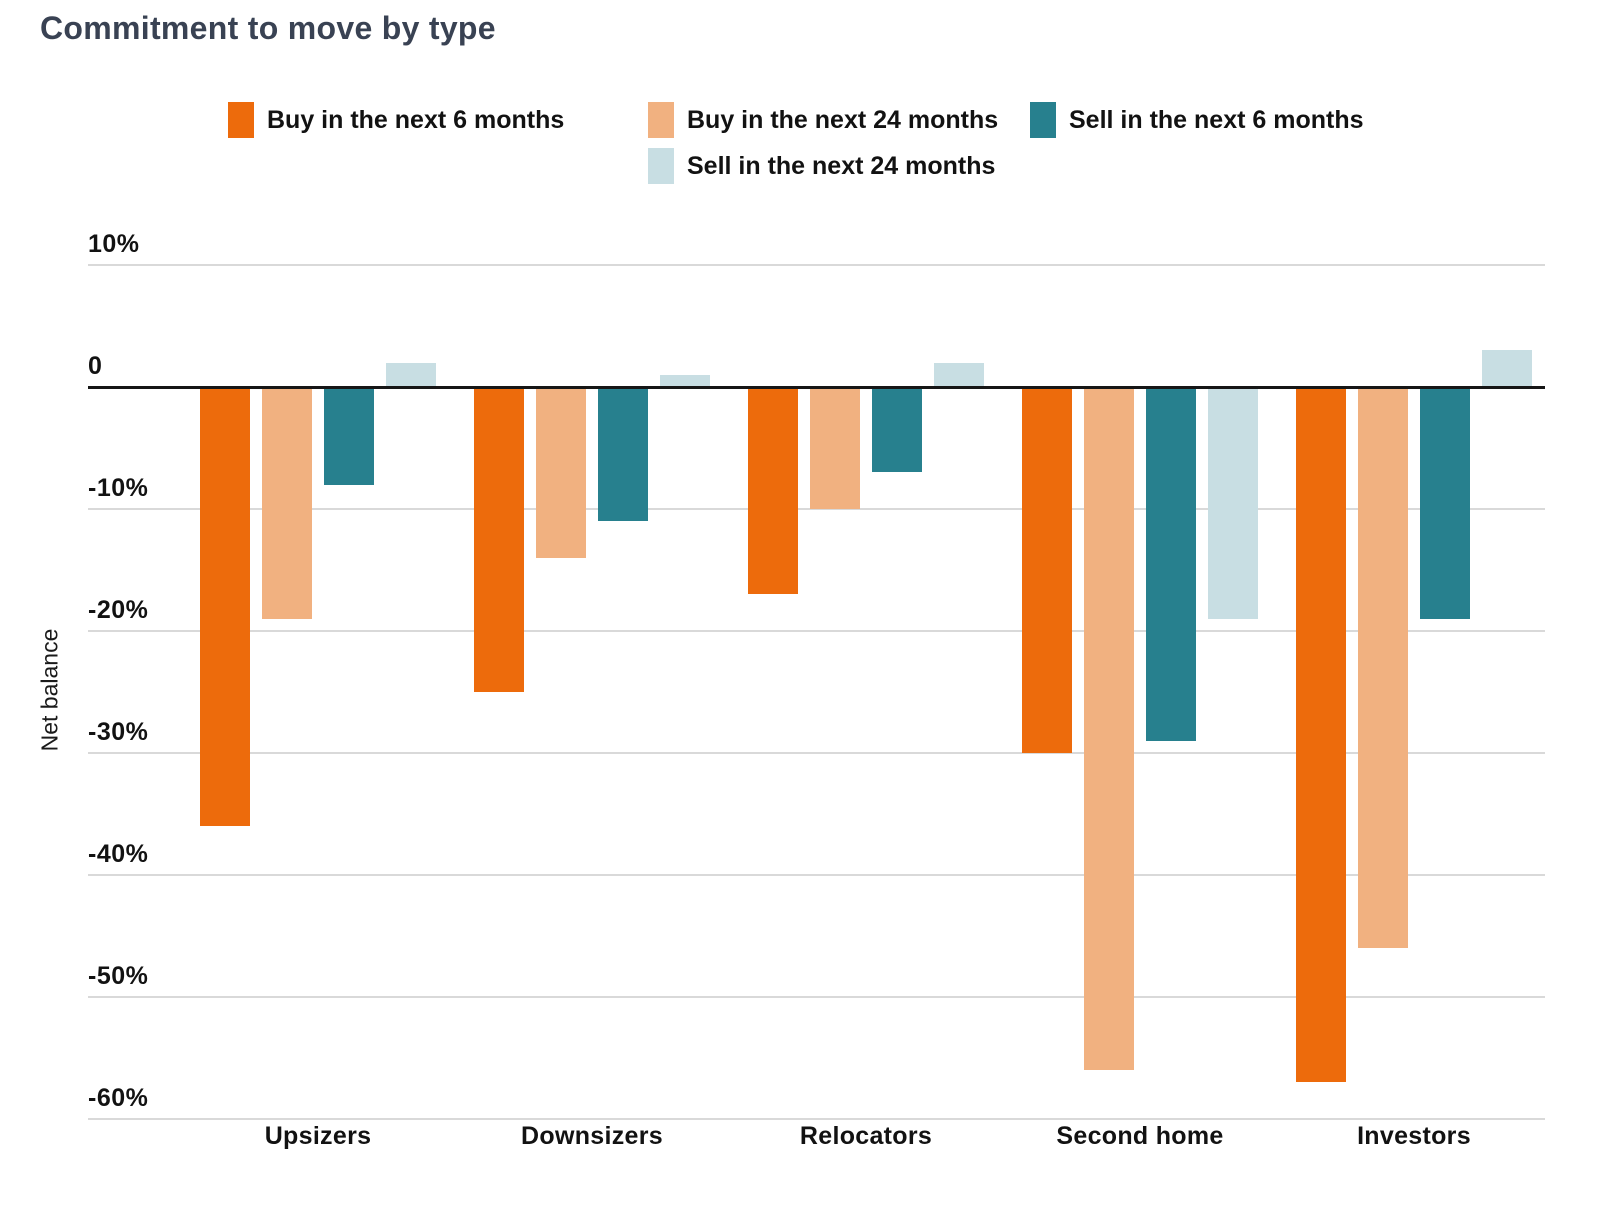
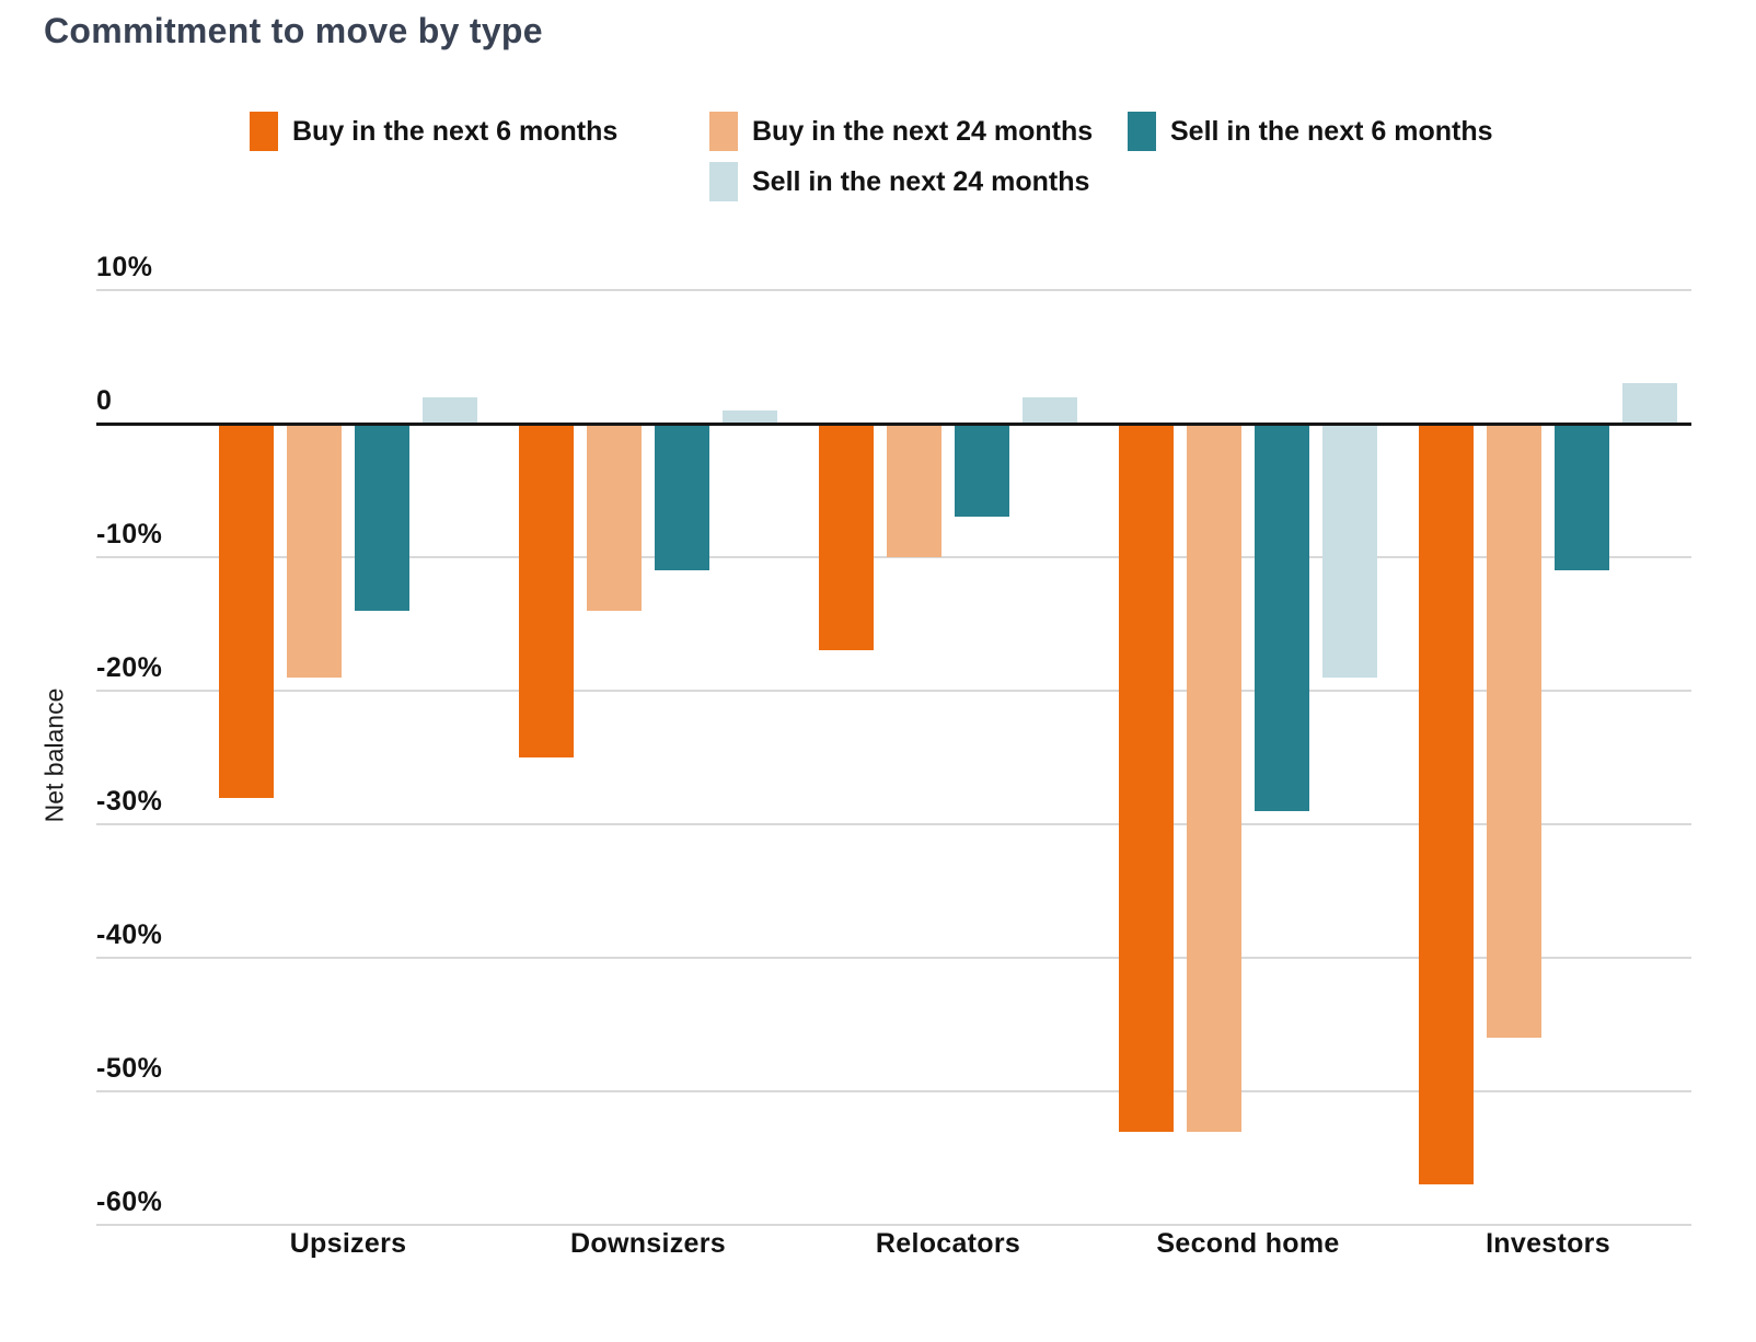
Buy in the next 6 months/Upsizers: -36% -> -28%
Sell in the next 6 months/Upsizers: -8% -> -14%
Buy in the next 6 months/Second home: -30% -> -53%
Buy in the next 24 months/Second home: -56% -> -53%
Sell in the next 6 months/Investors: -19% -> -11%
